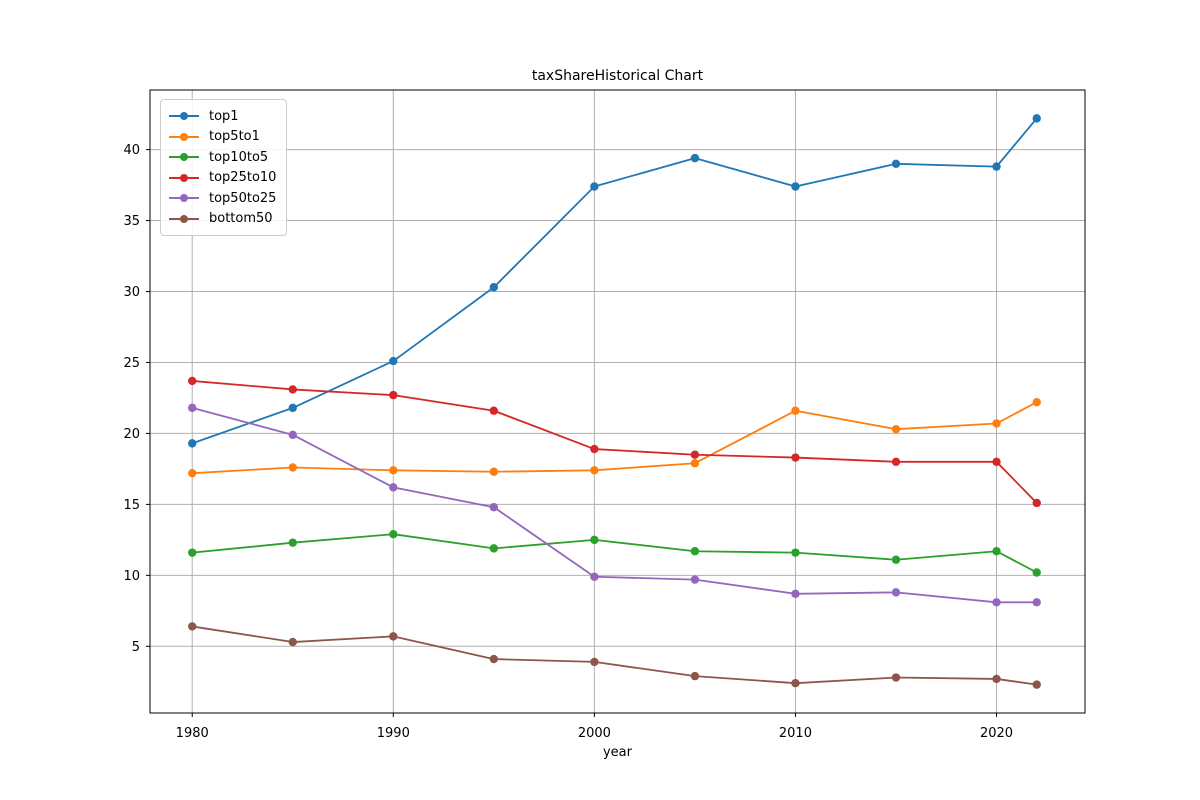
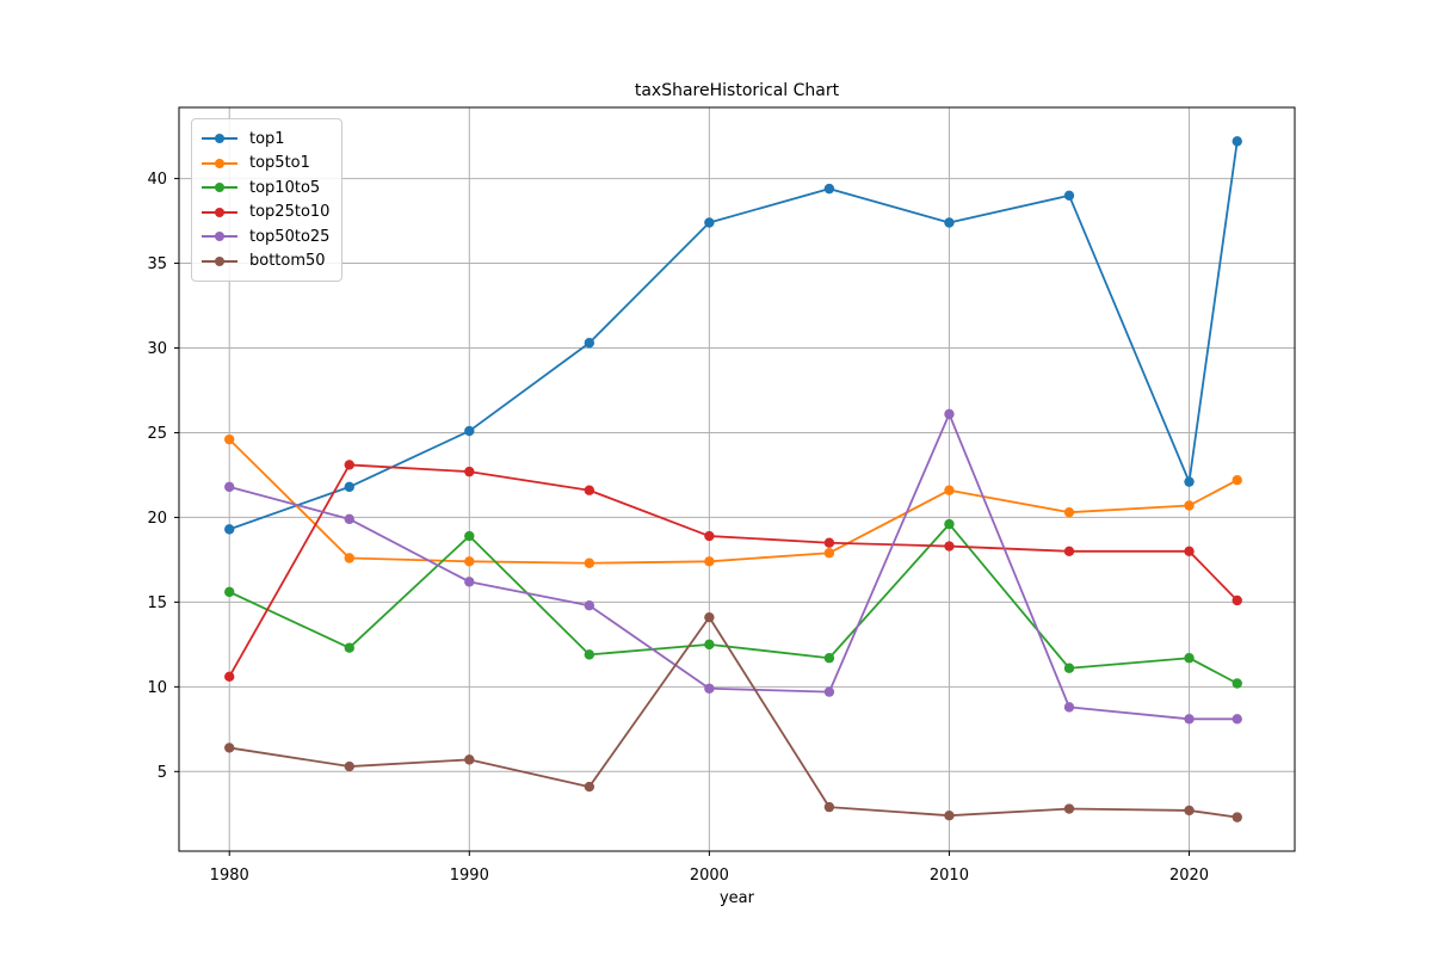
top5to1/1980: 17.2 -> 24.6
top10to5/1980: 11.6 -> 15.6
top25to10/1980: 23.7 -> 10.6
top10to5/1990: 12.9 -> 18.9
bottom50/2000: 3.9 -> 14.1
top10to5/2010: 11.6 -> 19.6
top50to25/2010: 8.7 -> 26.1
top1/2020: 38.8 -> 22.1
